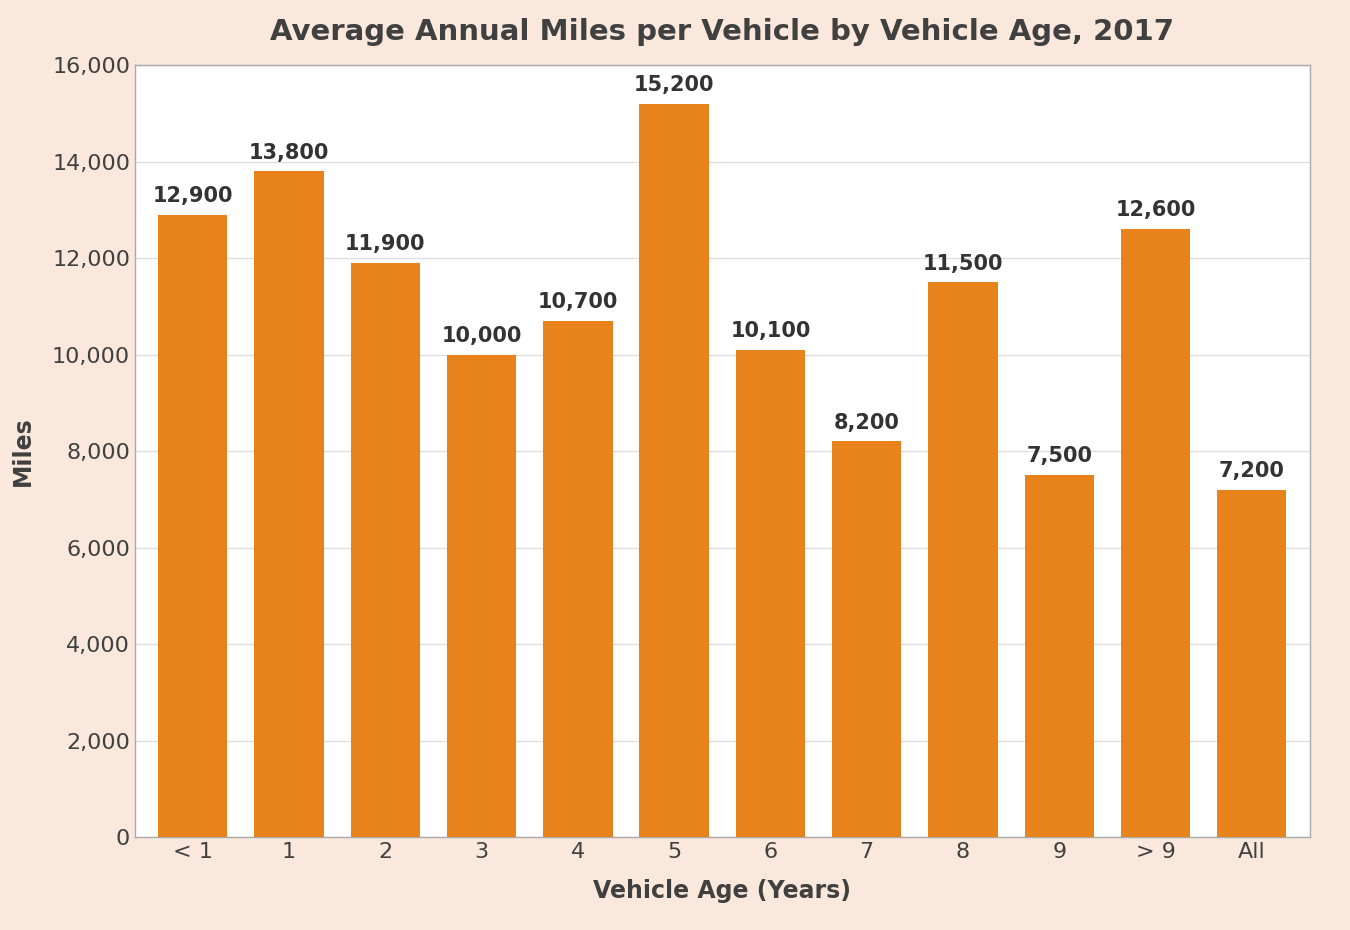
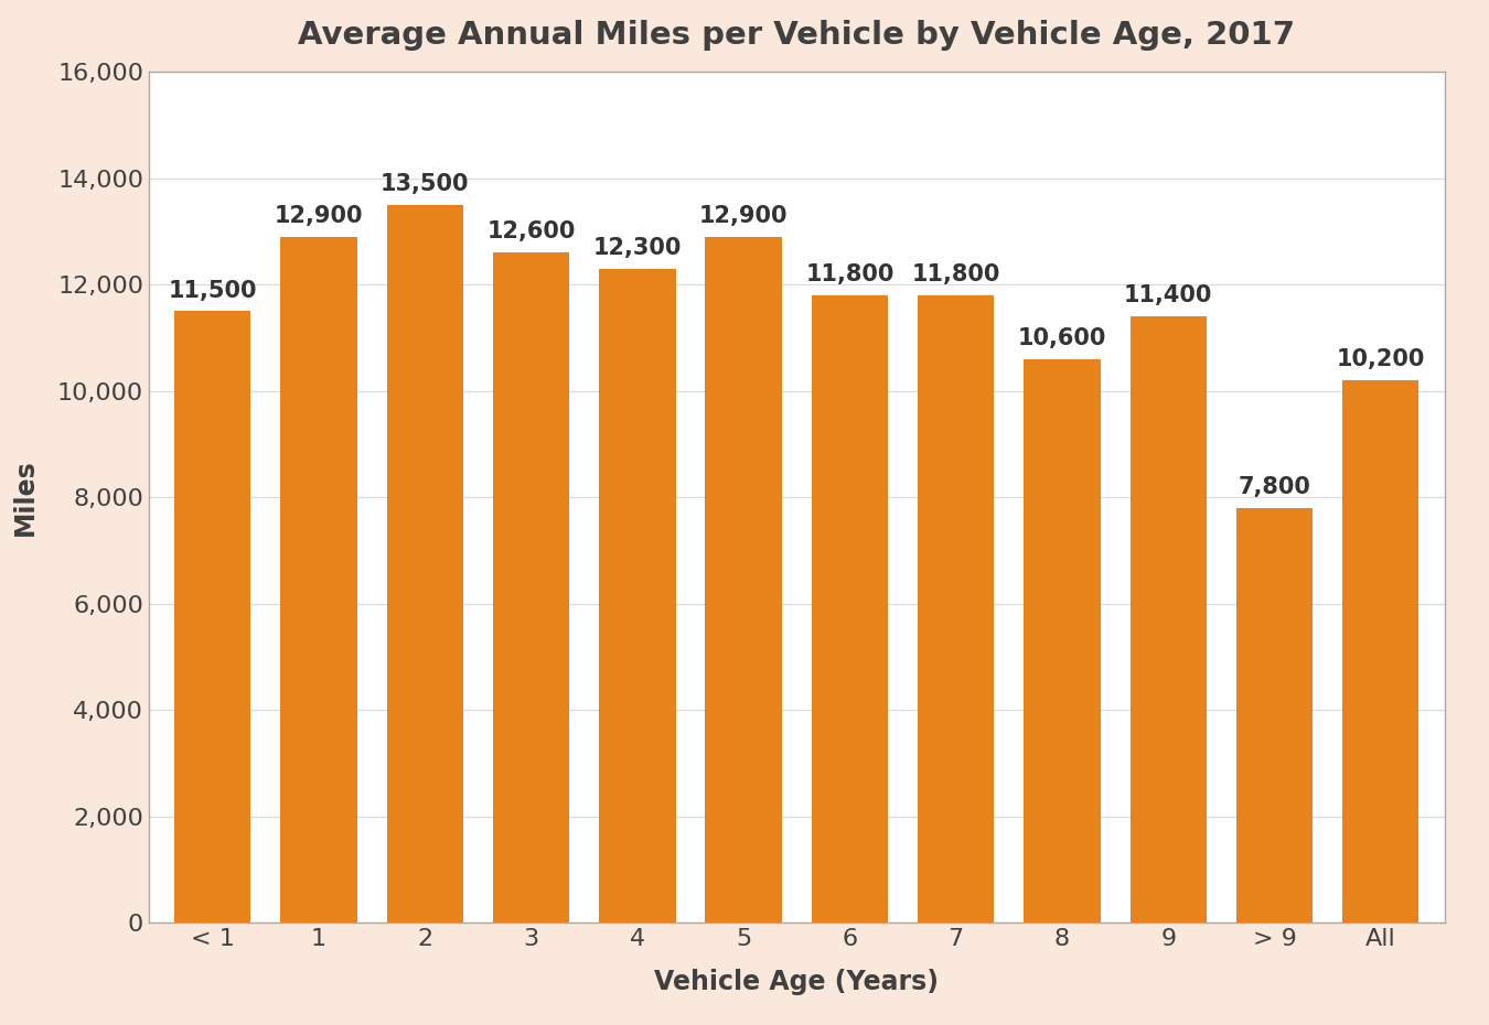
< 1: 12,900 -> 11,500
1: 13,800 -> 12,900
2: 11,900 -> 13,500
3: 10,000 -> 12,600
4: 10,700 -> 12,300
5: 15,200 -> 12,900
6: 10,100 -> 11,800
7: 8,200 -> 11,800
8: 11,500 -> 10,600
9: 7,500 -> 11,400
> 9: 12,600 -> 7,800
All: 7,200 -> 10,200
